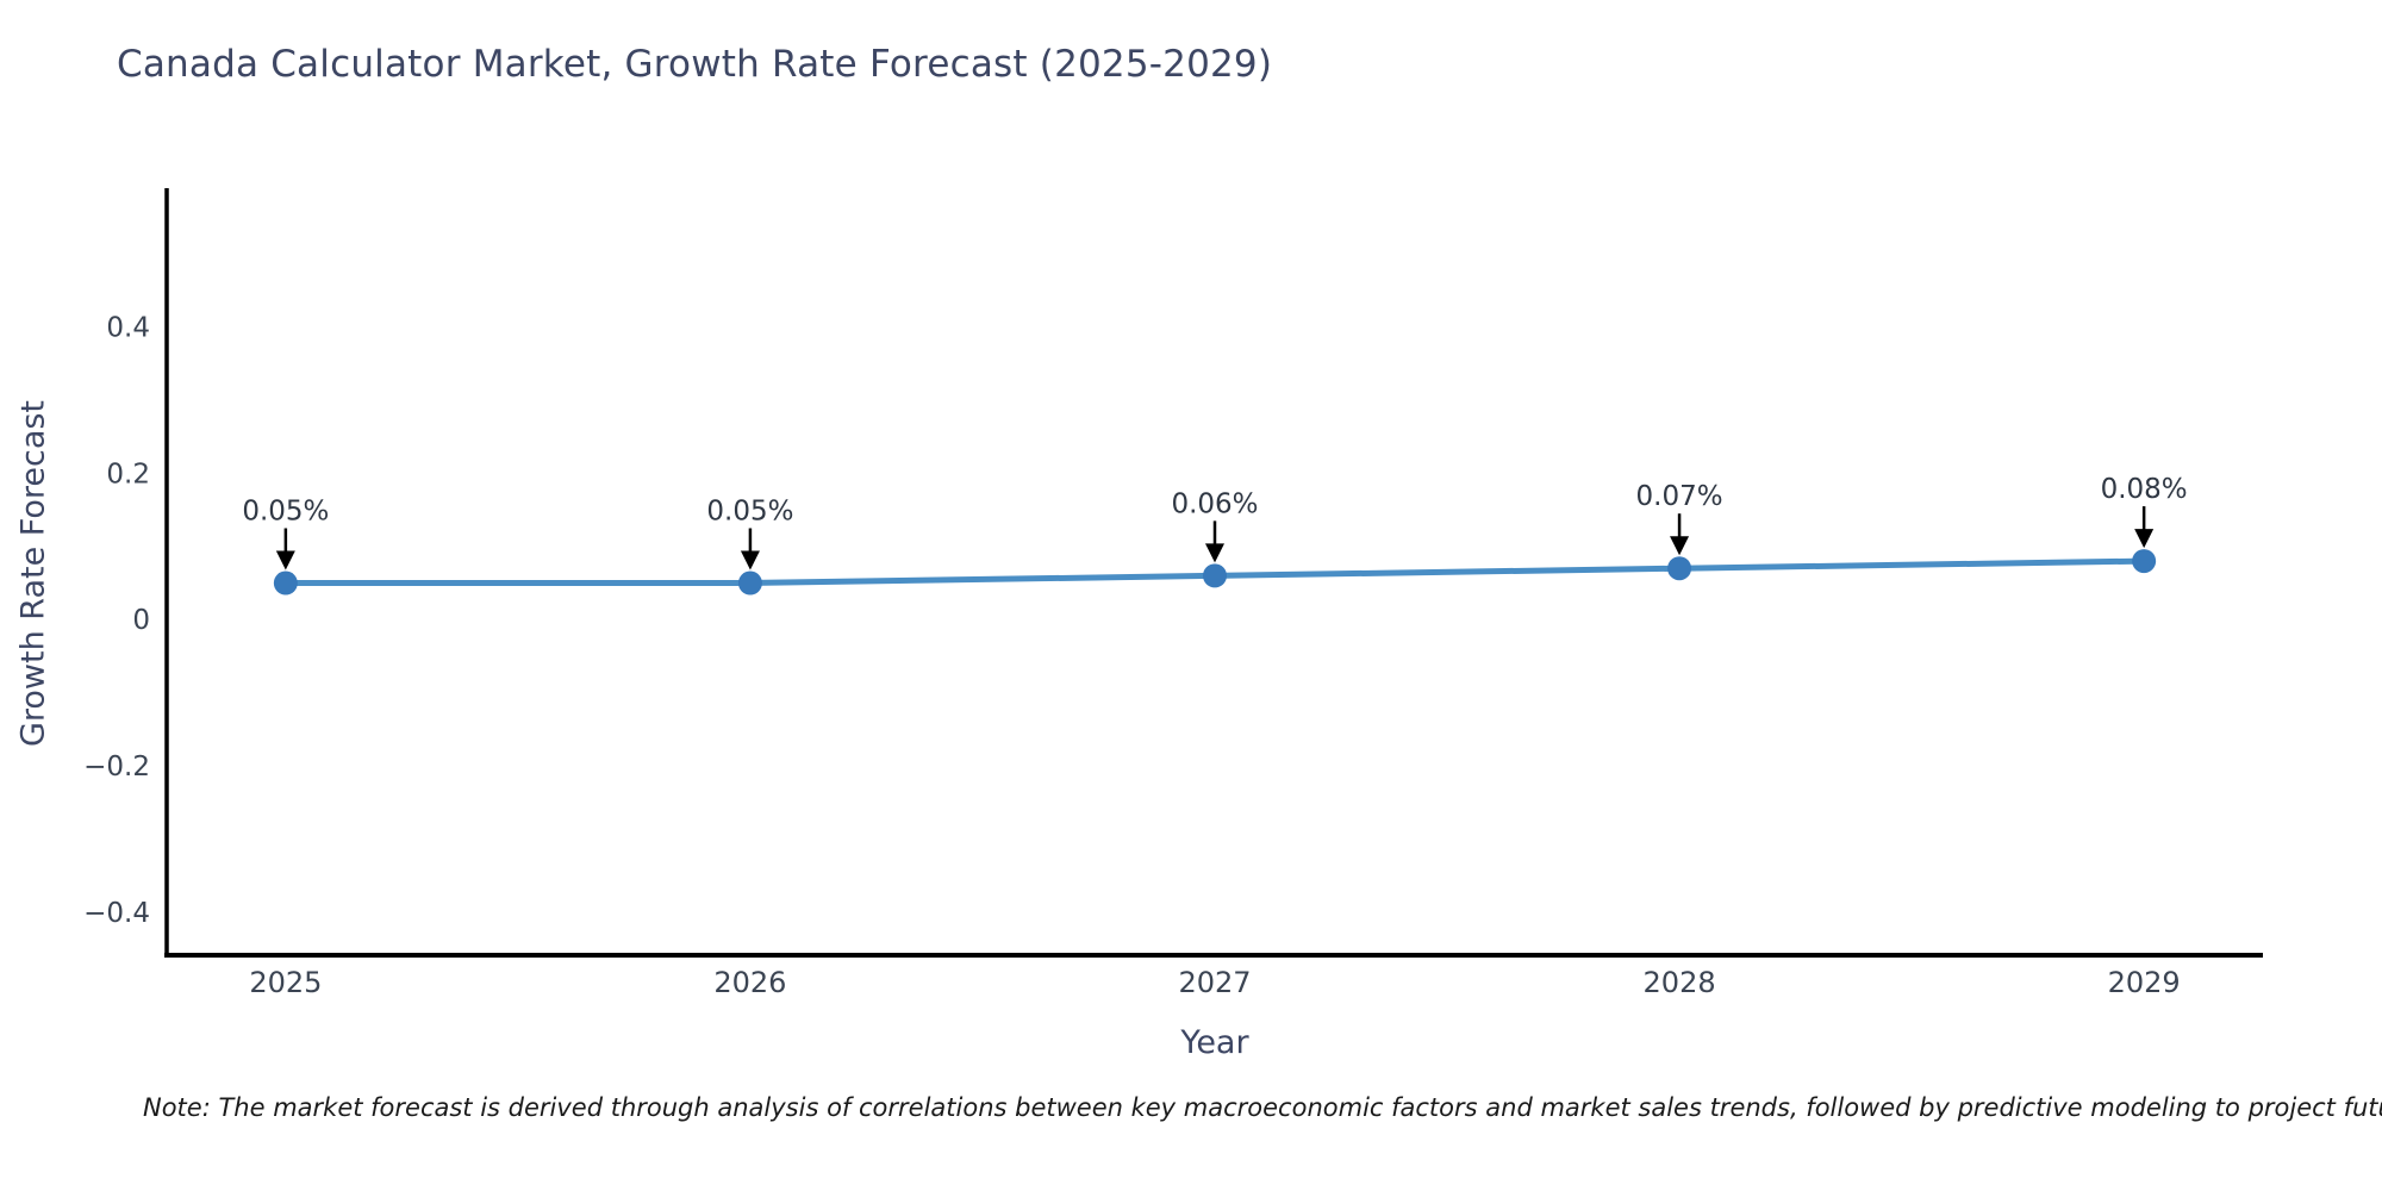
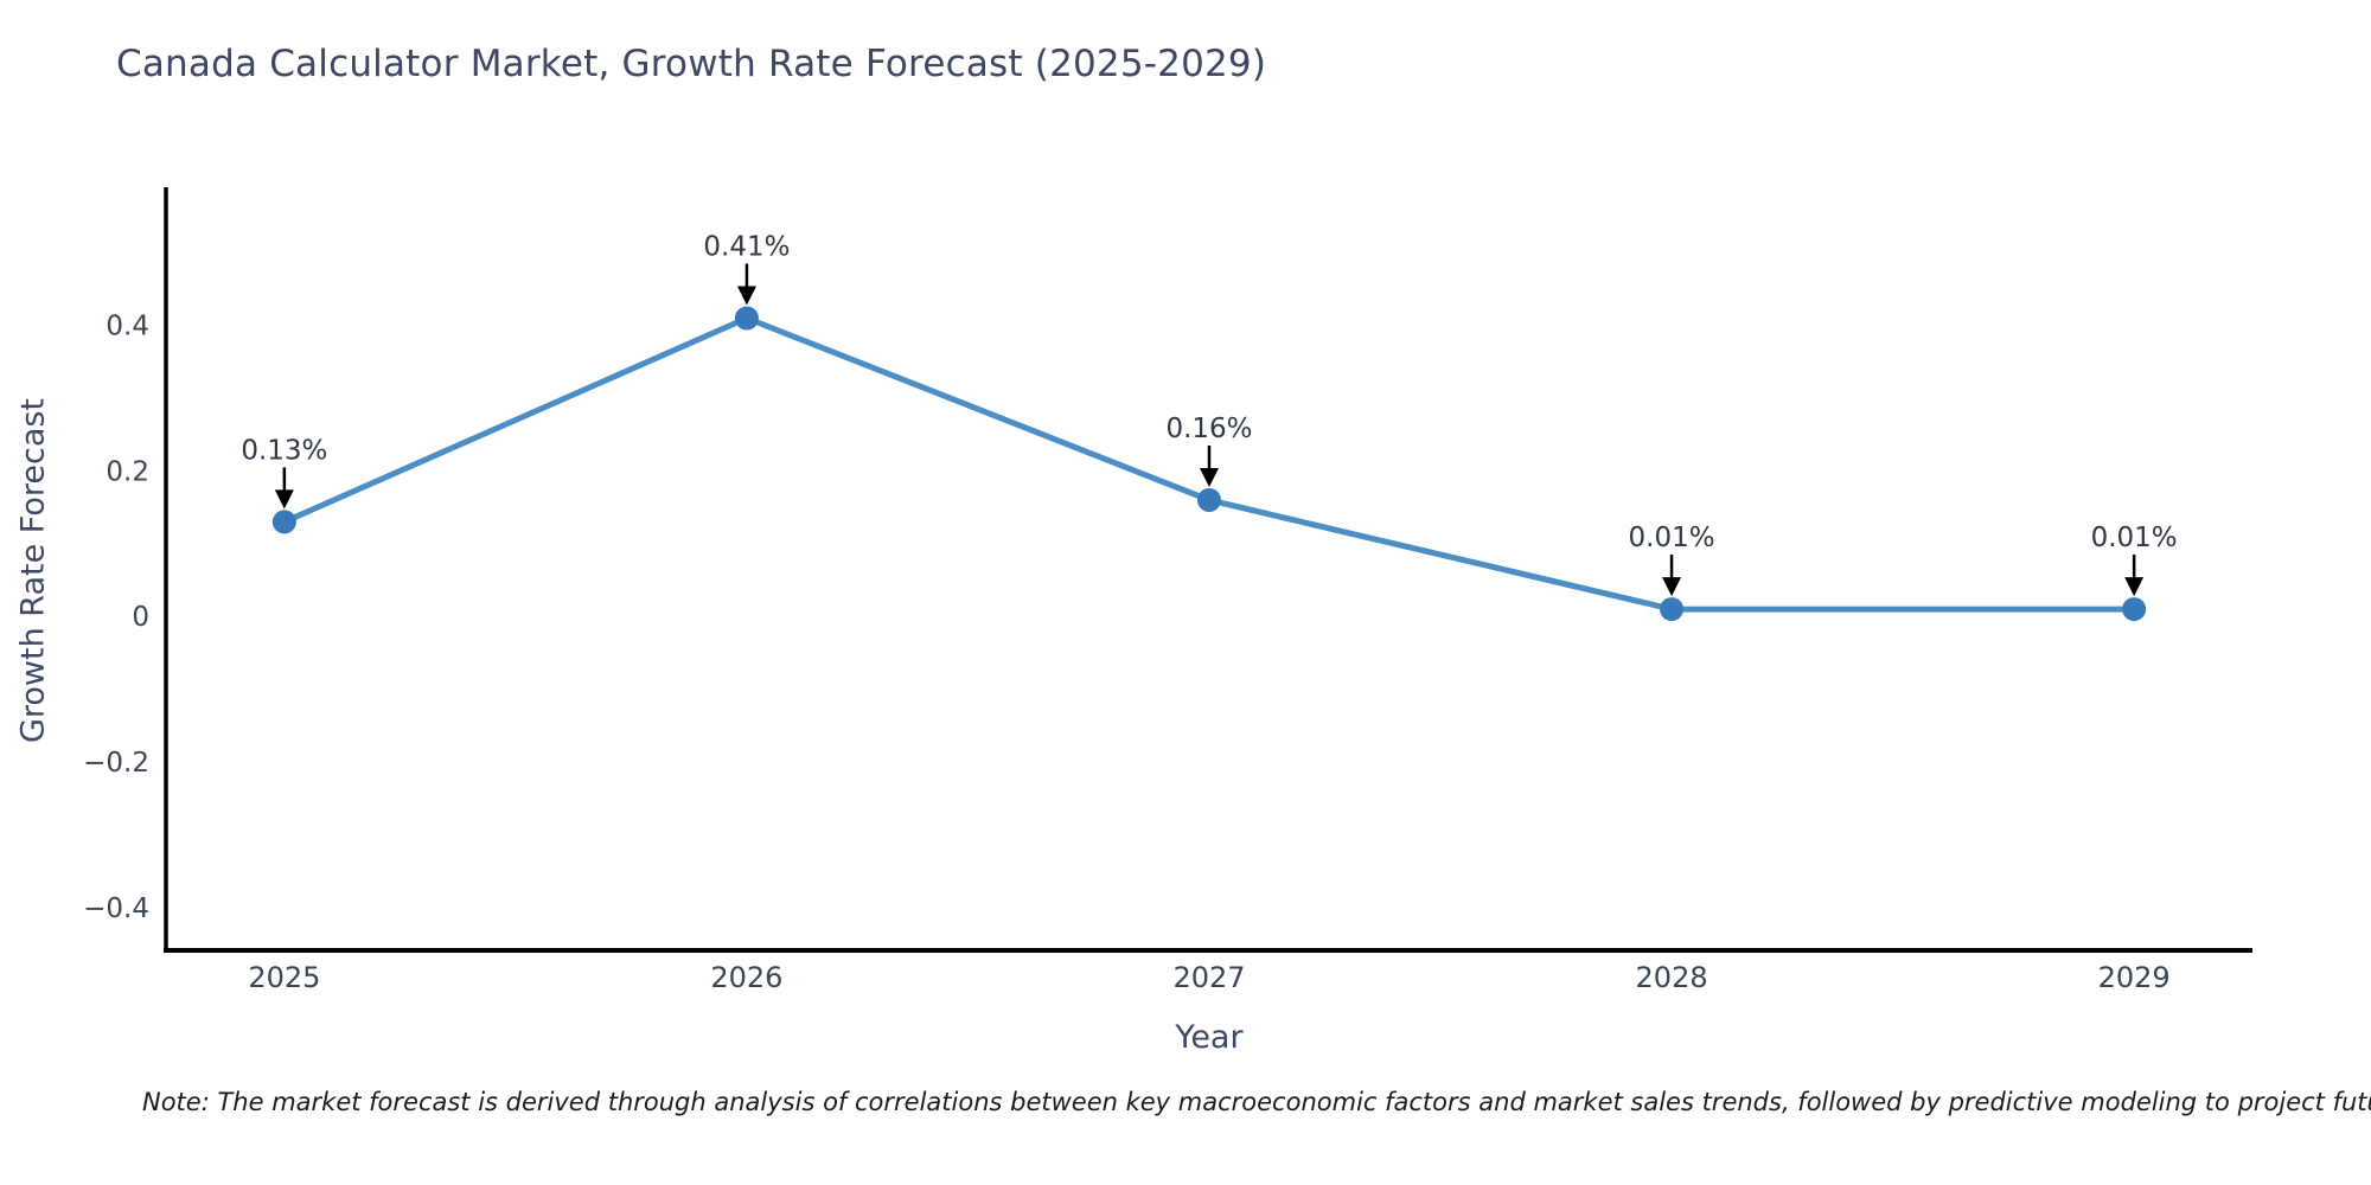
2025: 0.05% -> 0.13%
2026: 0.05% -> 0.41%
2027: 0.06% -> 0.16%
2028: 0.07% -> 0.01%
2029: 0.08% -> 0.01%
